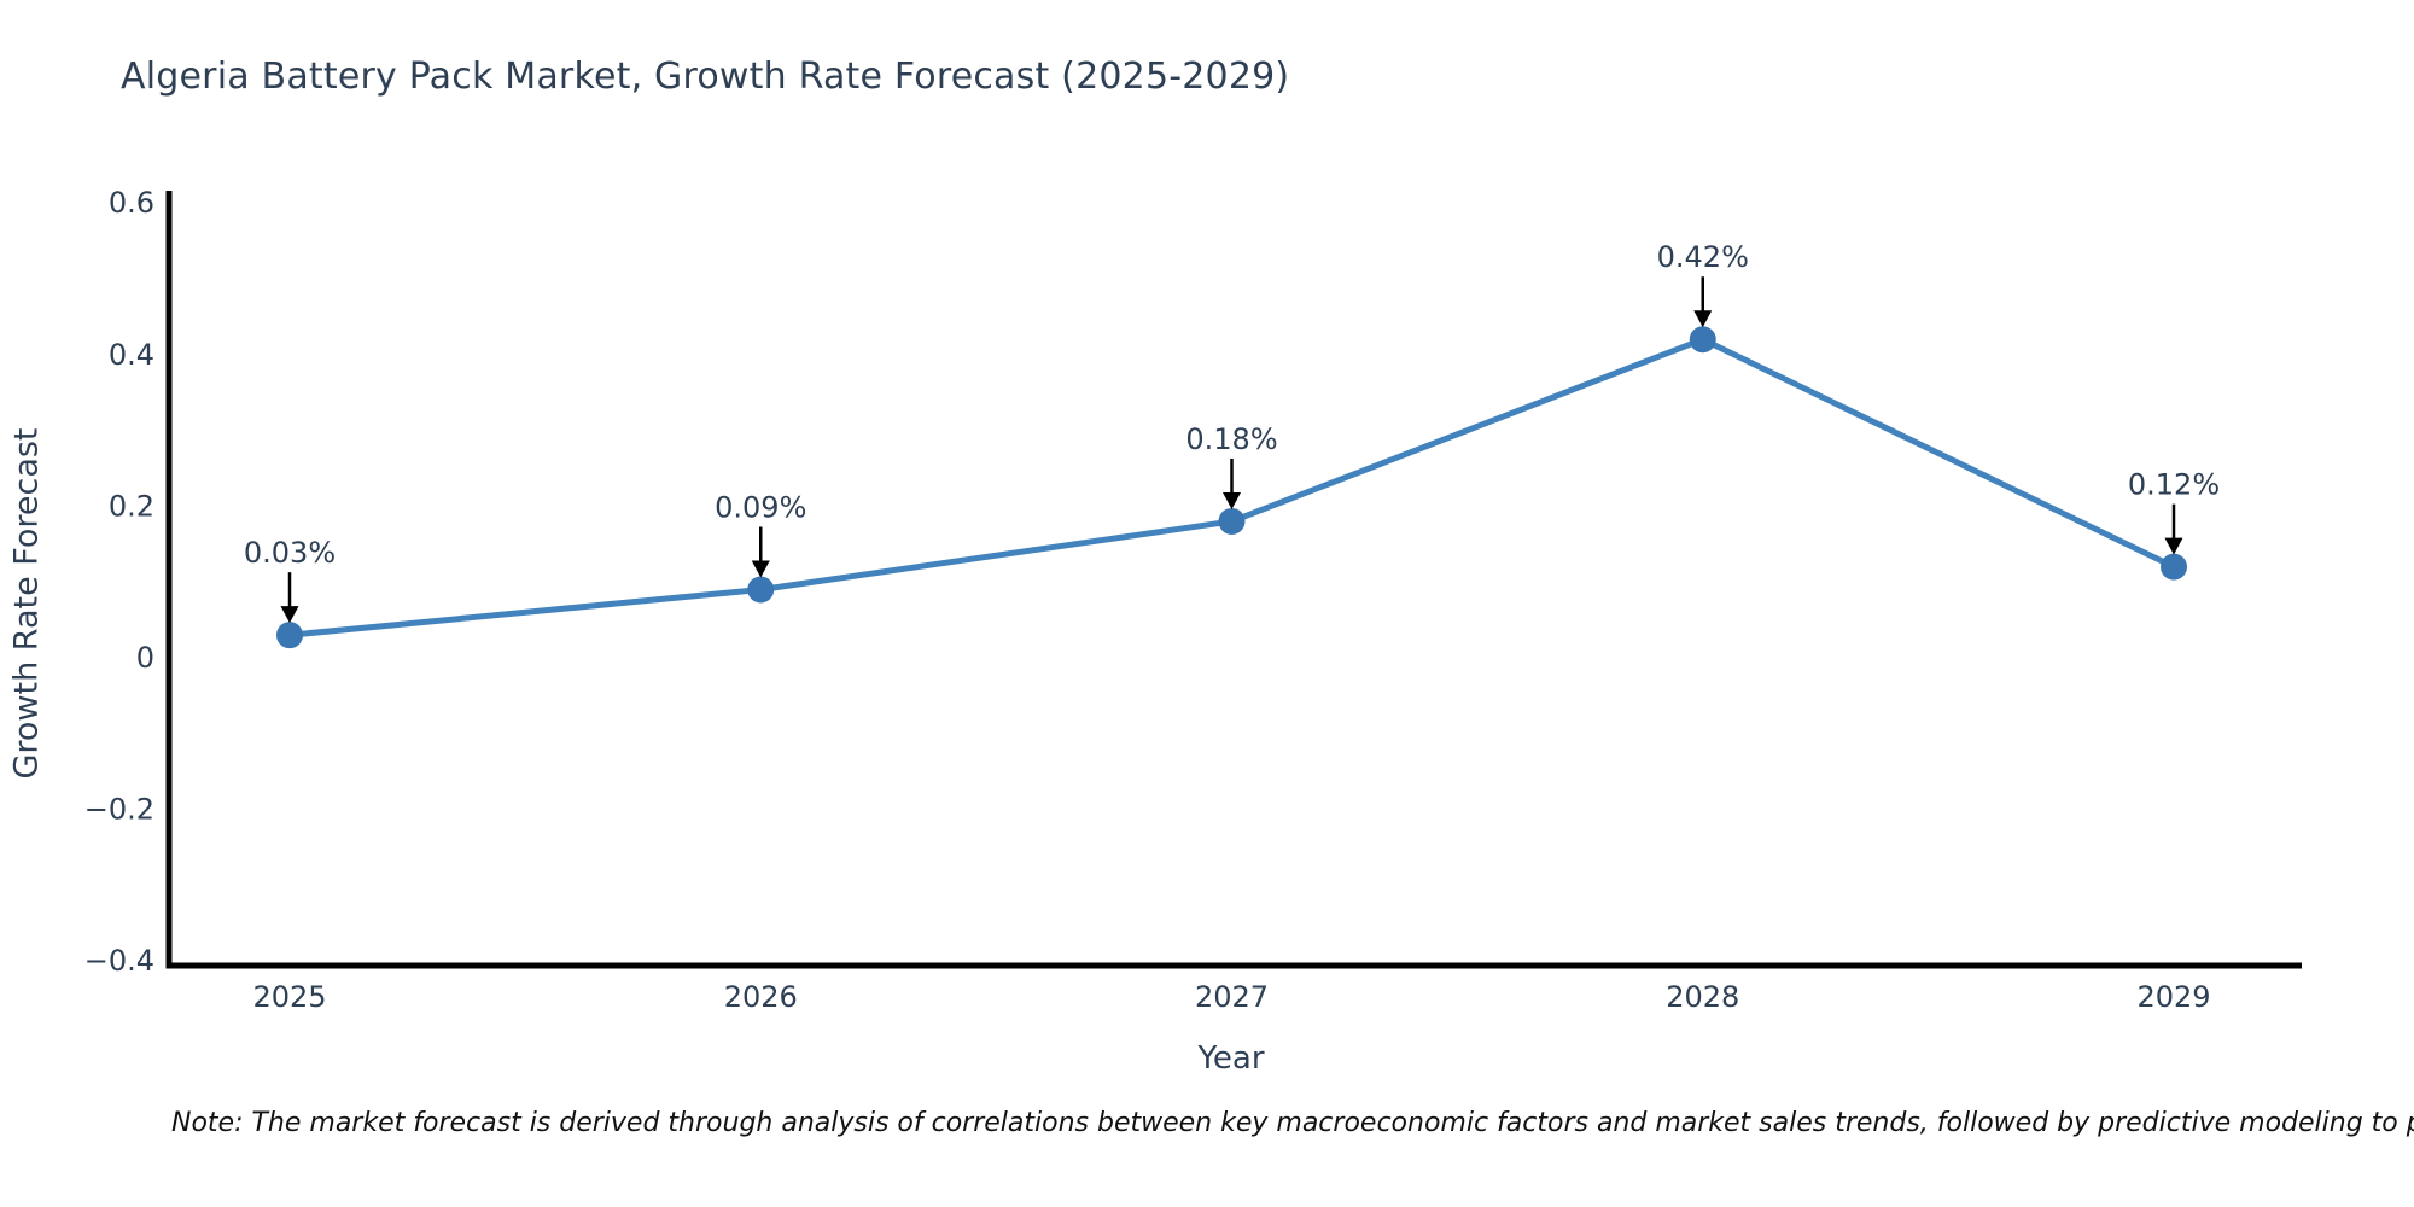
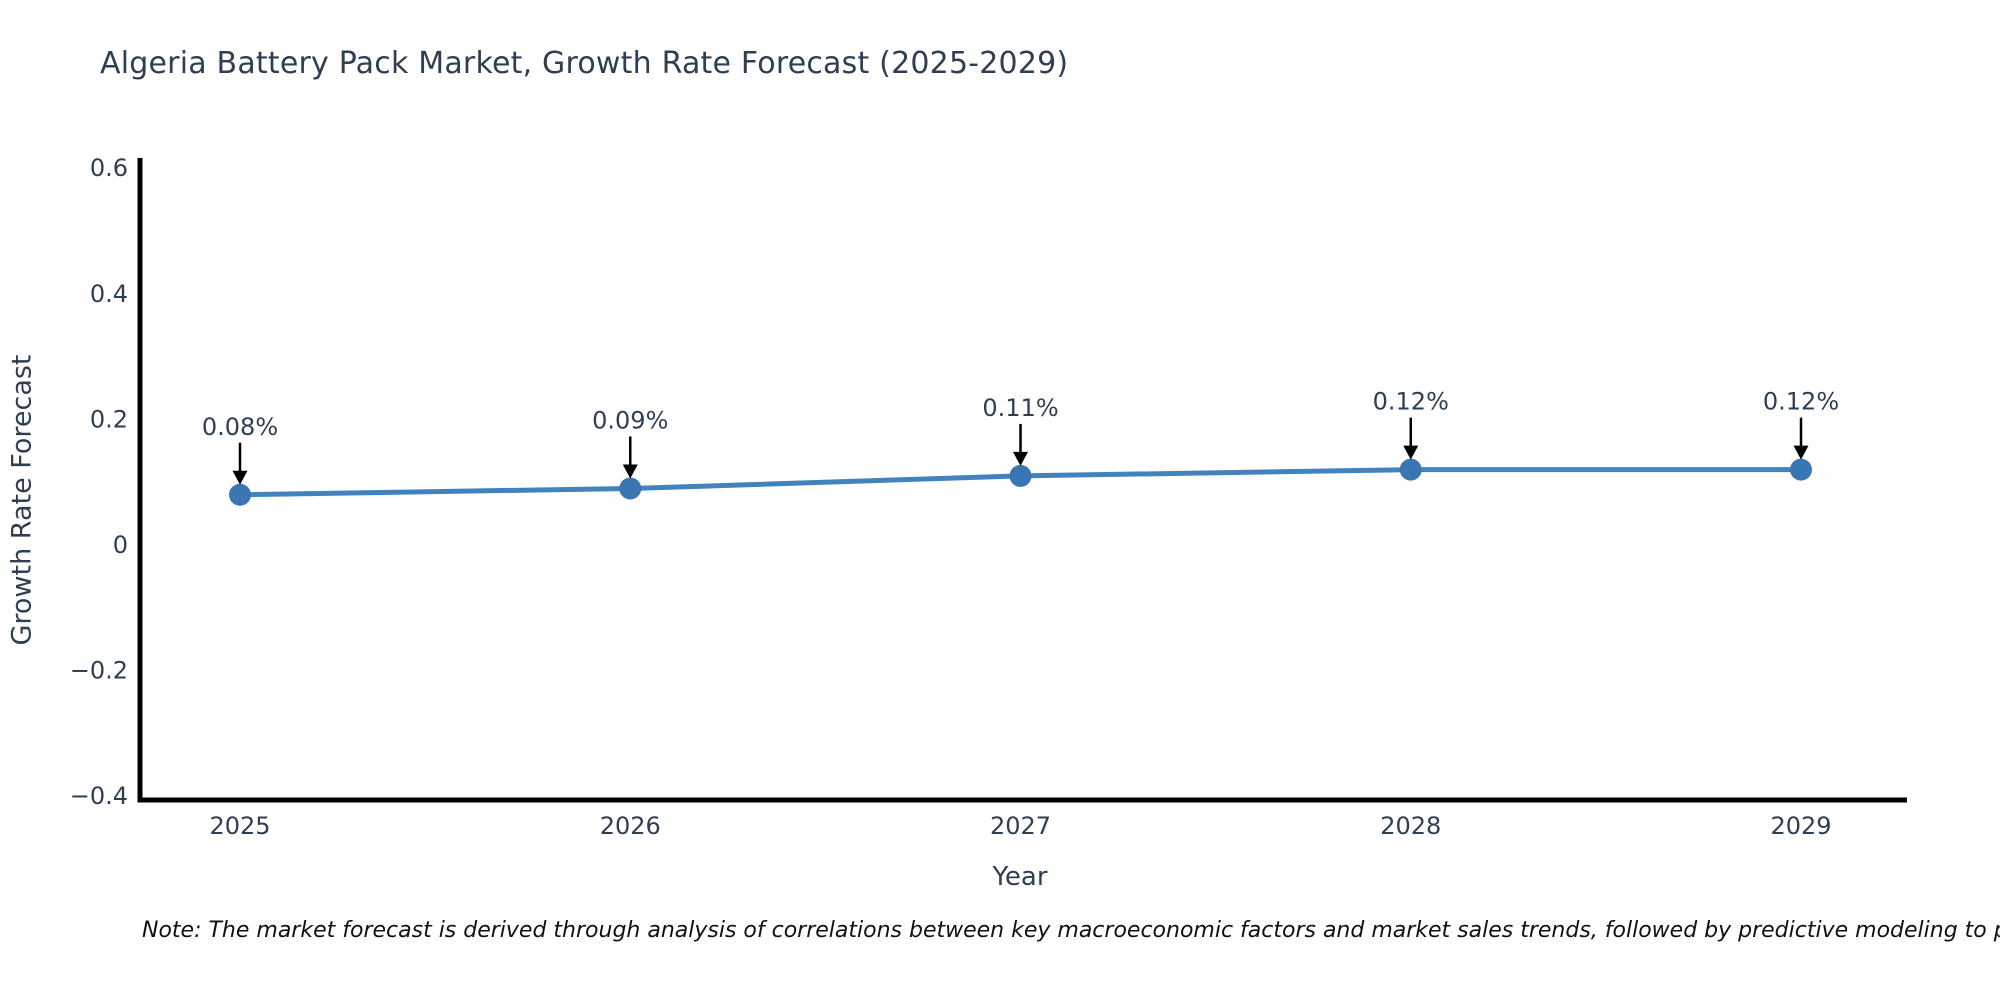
2025: 0.03% -> 0.08%
2027: 0.18% -> 0.11%
2028: 0.42% -> 0.12%
